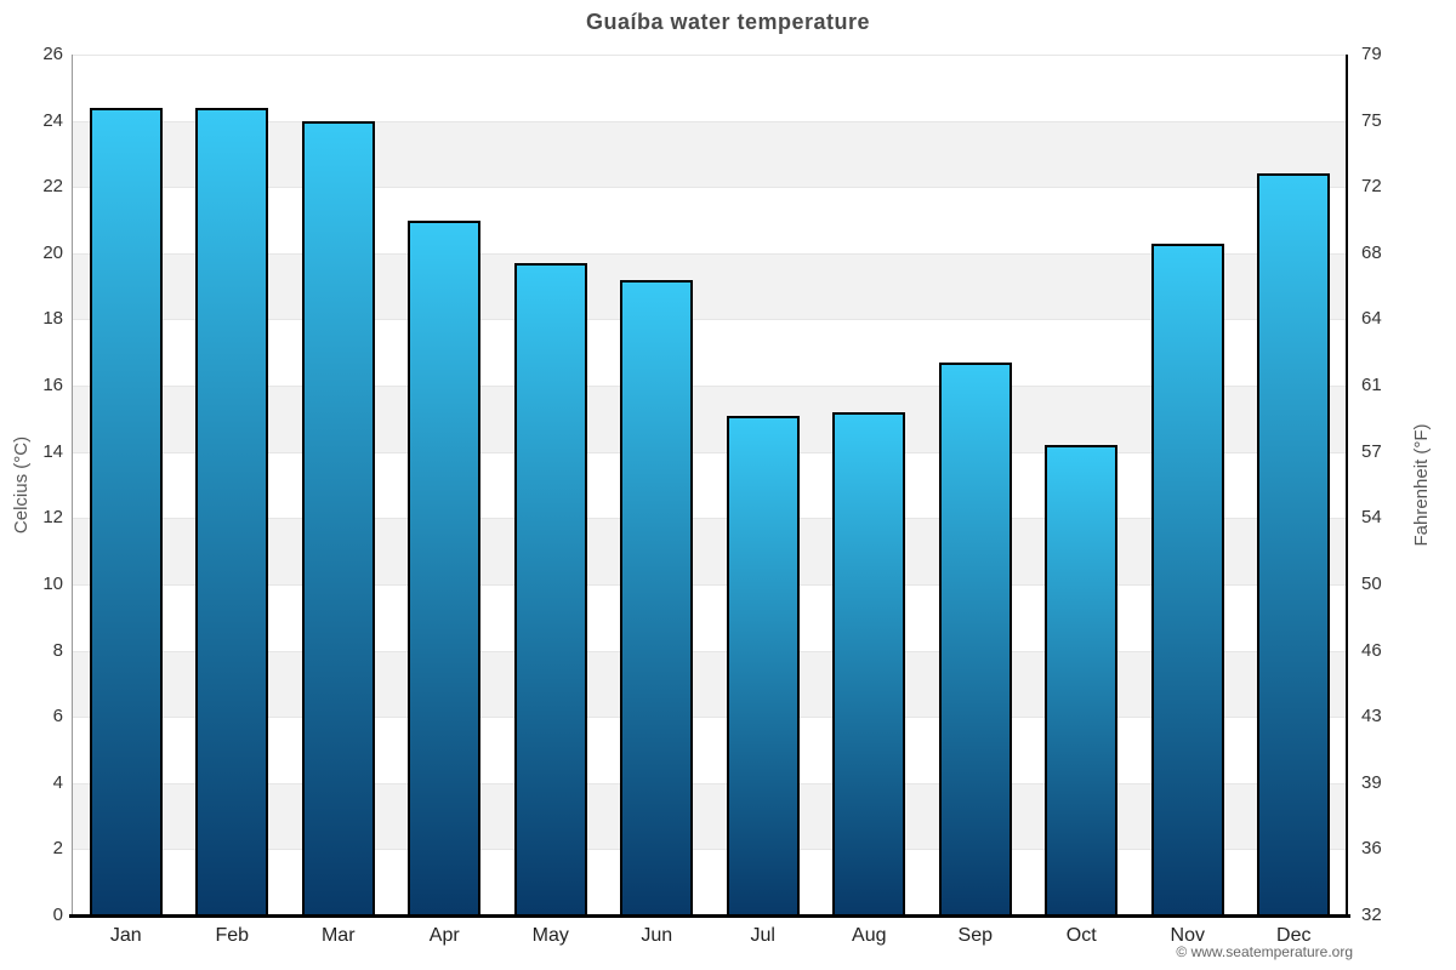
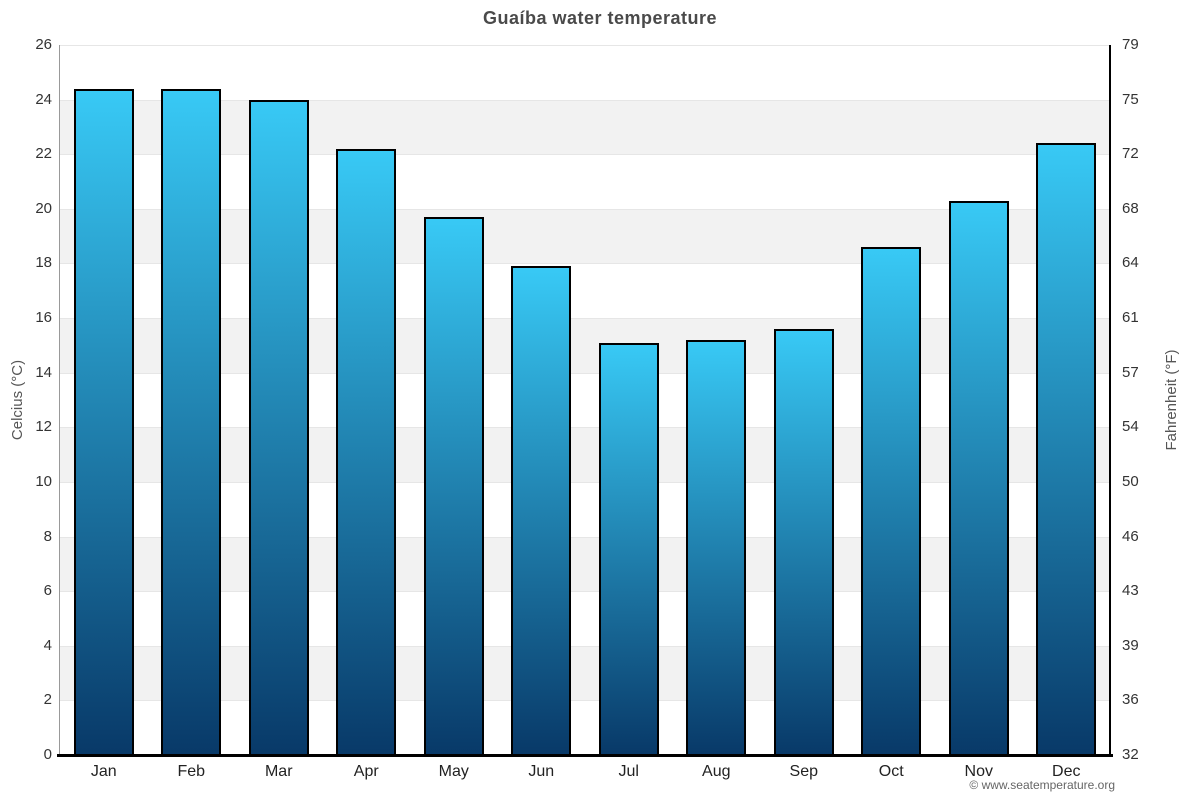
Apr: 21.0 -> 22.2
Jun: 19.2 -> 17.9
Sep: 16.7 -> 15.6
Oct: 14.2 -> 18.6
